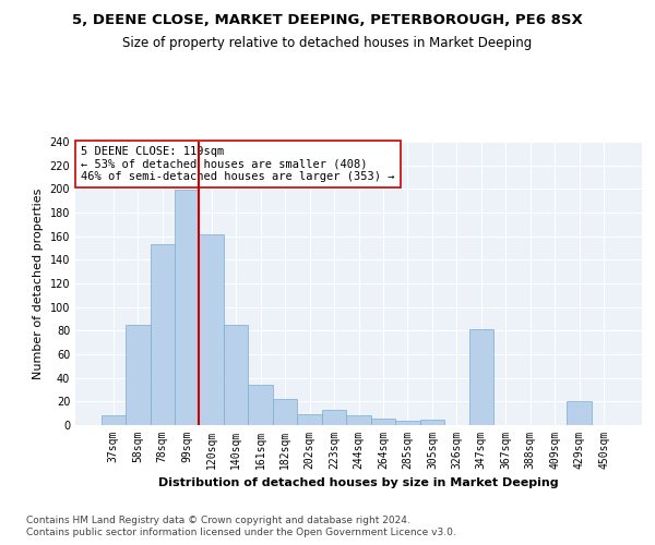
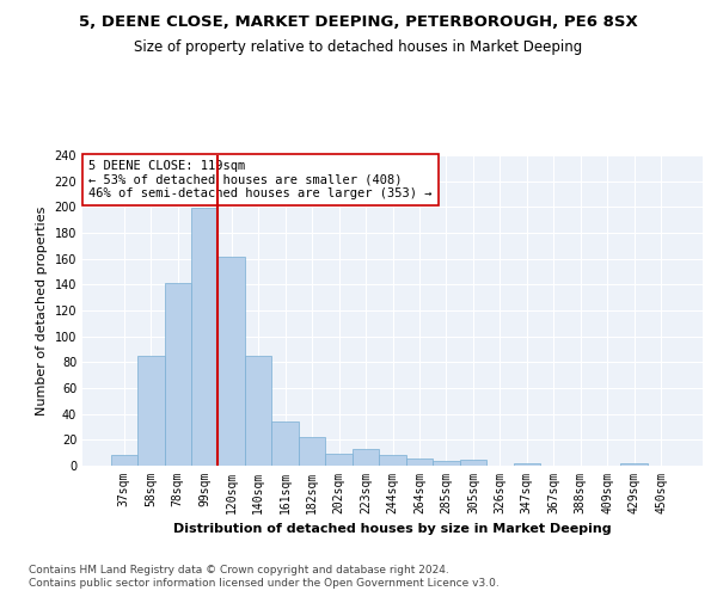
78sqm: 153 -> 141
347sqm: 81 -> 2
429sqm: 20 -> 2
